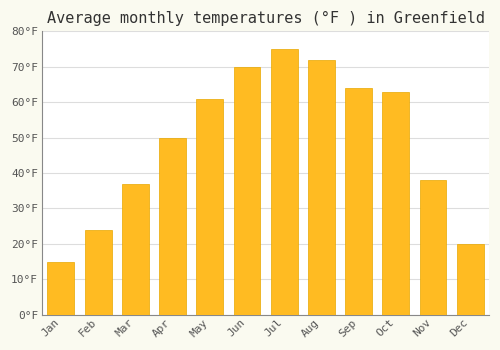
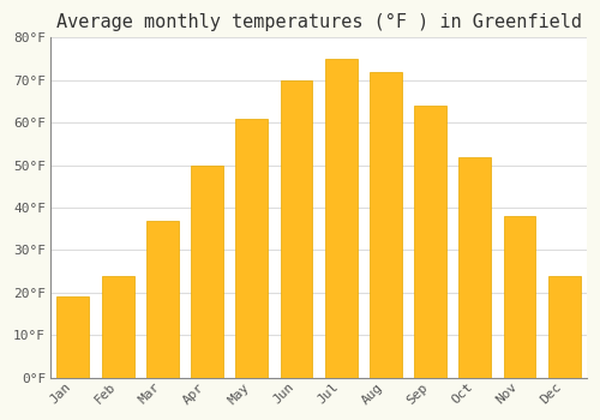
Jan: 15°F -> 19°F
Oct: 63°F -> 52°F
Dec: 20°F -> 24°F
